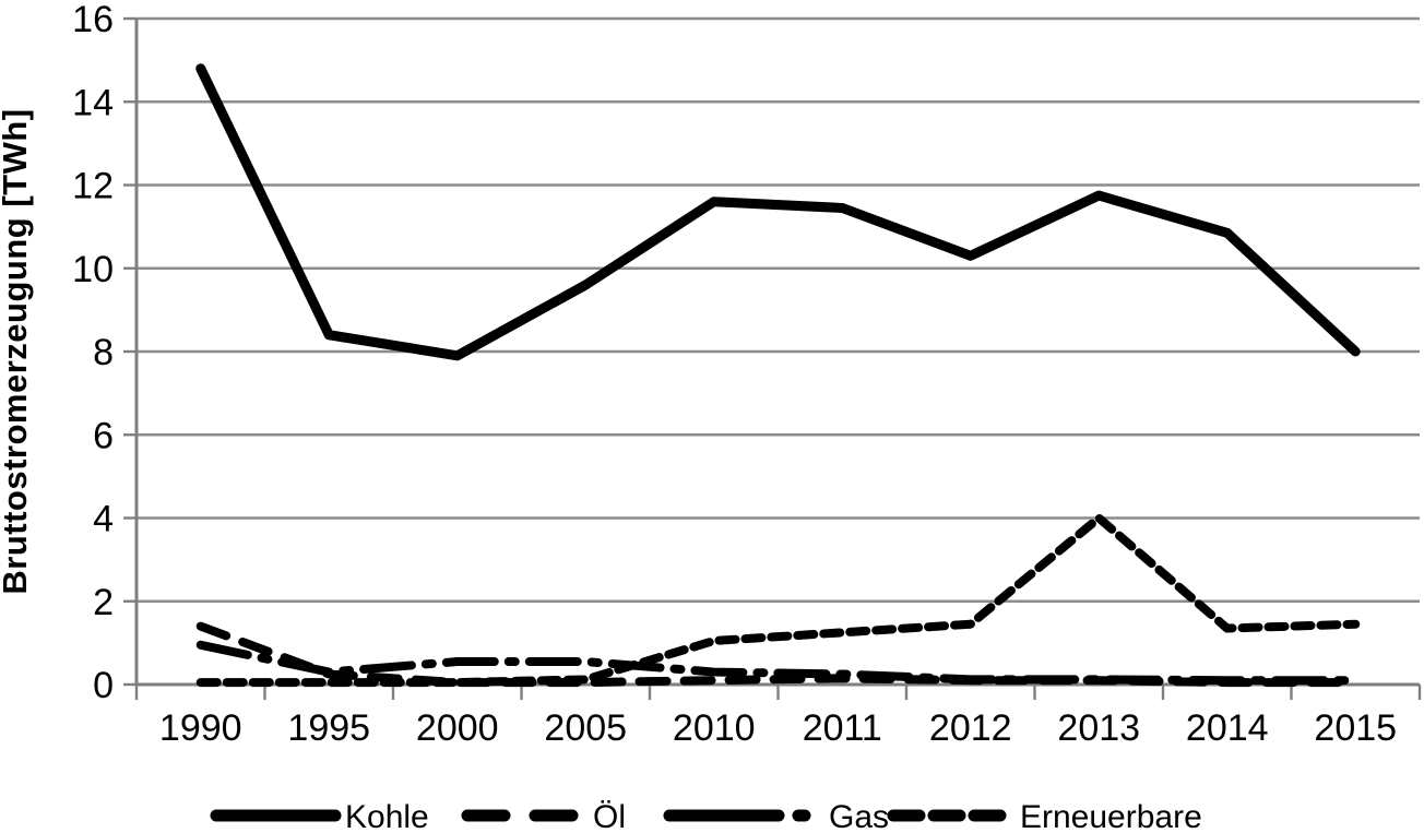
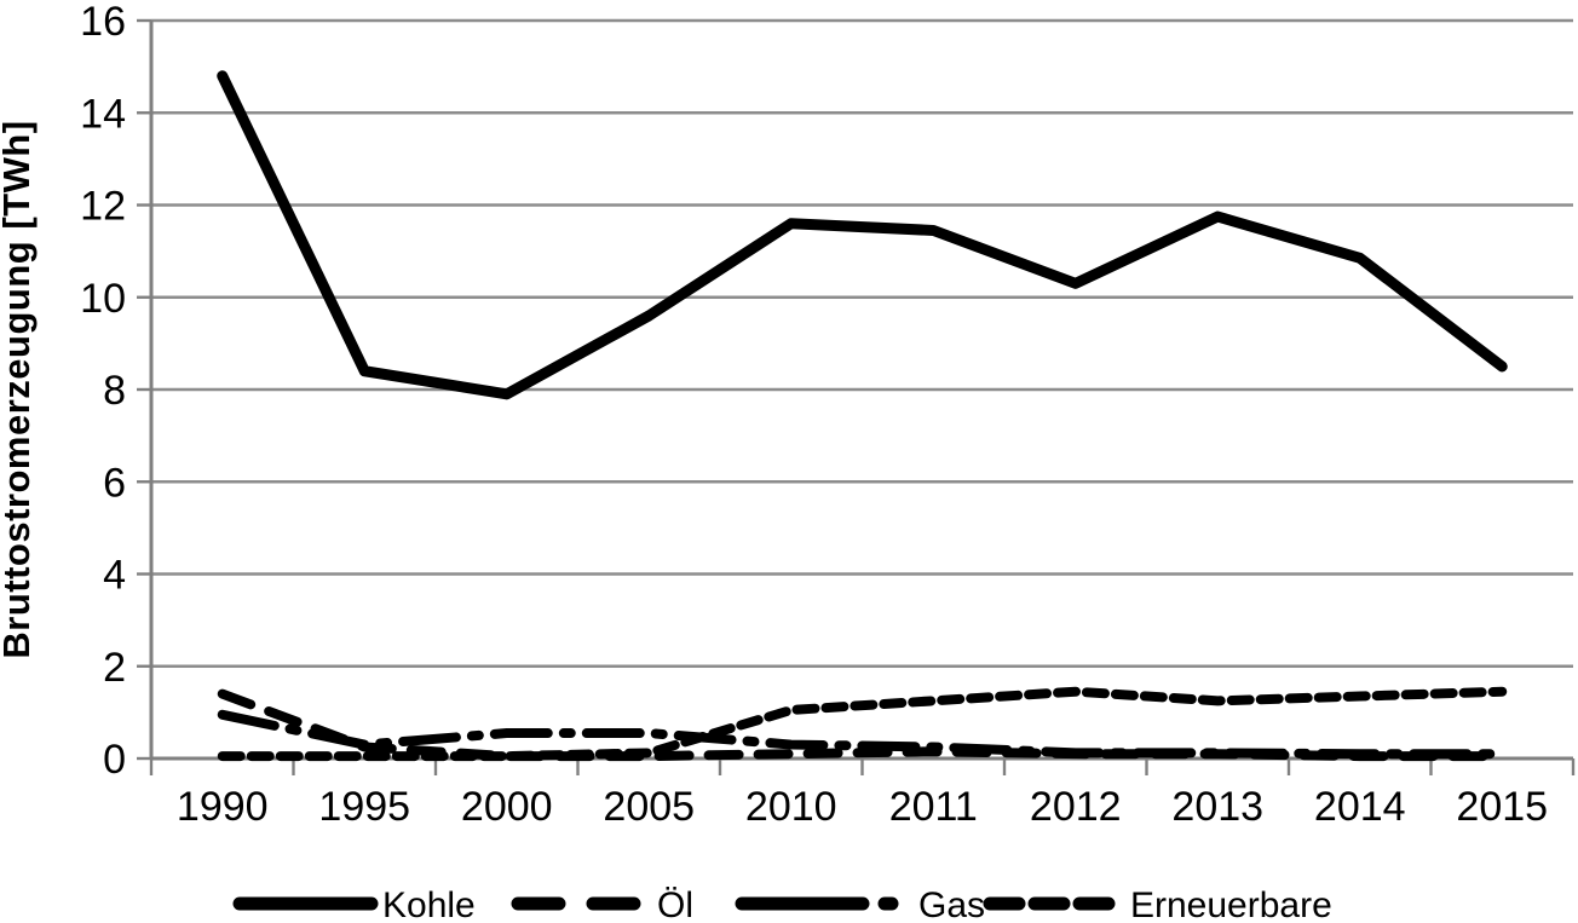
Erneuerbare/2013: 4.0 -> 1.2
Kohle/2015: 8.0 -> 8.5
